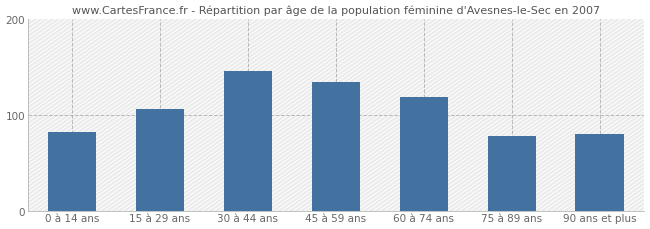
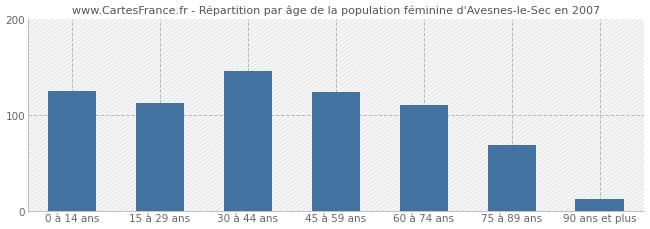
0 à 14 ans: 82 -> 125
15 à 29 ans: 106 -> 112
45 à 59 ans: 134 -> 124
60 à 74 ans: 118 -> 110
75 à 89 ans: 78 -> 68
90 ans et plus: 80 -> 12
